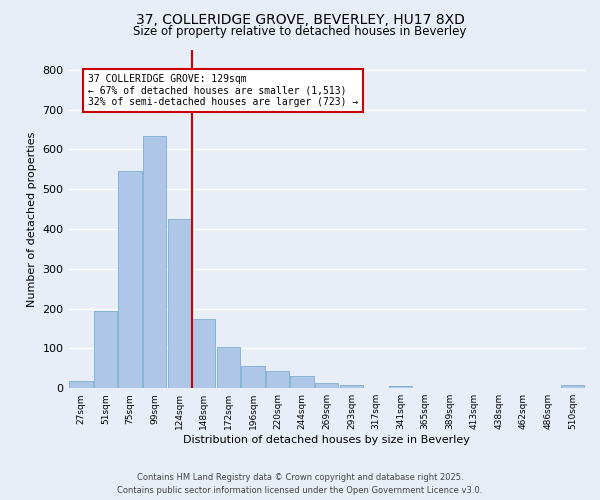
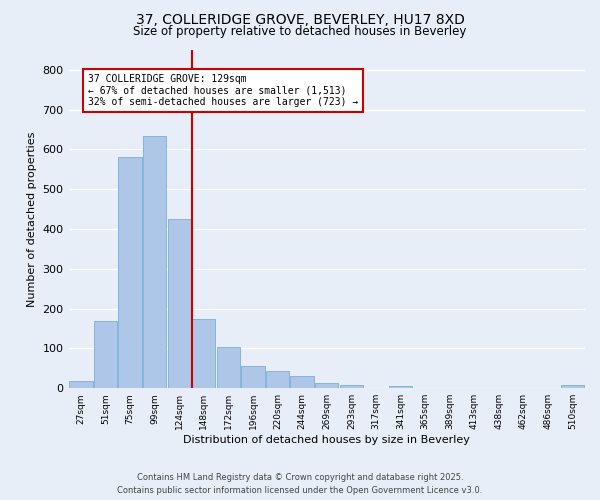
51sqm: 195 -> 168
75sqm: 545 -> 580
